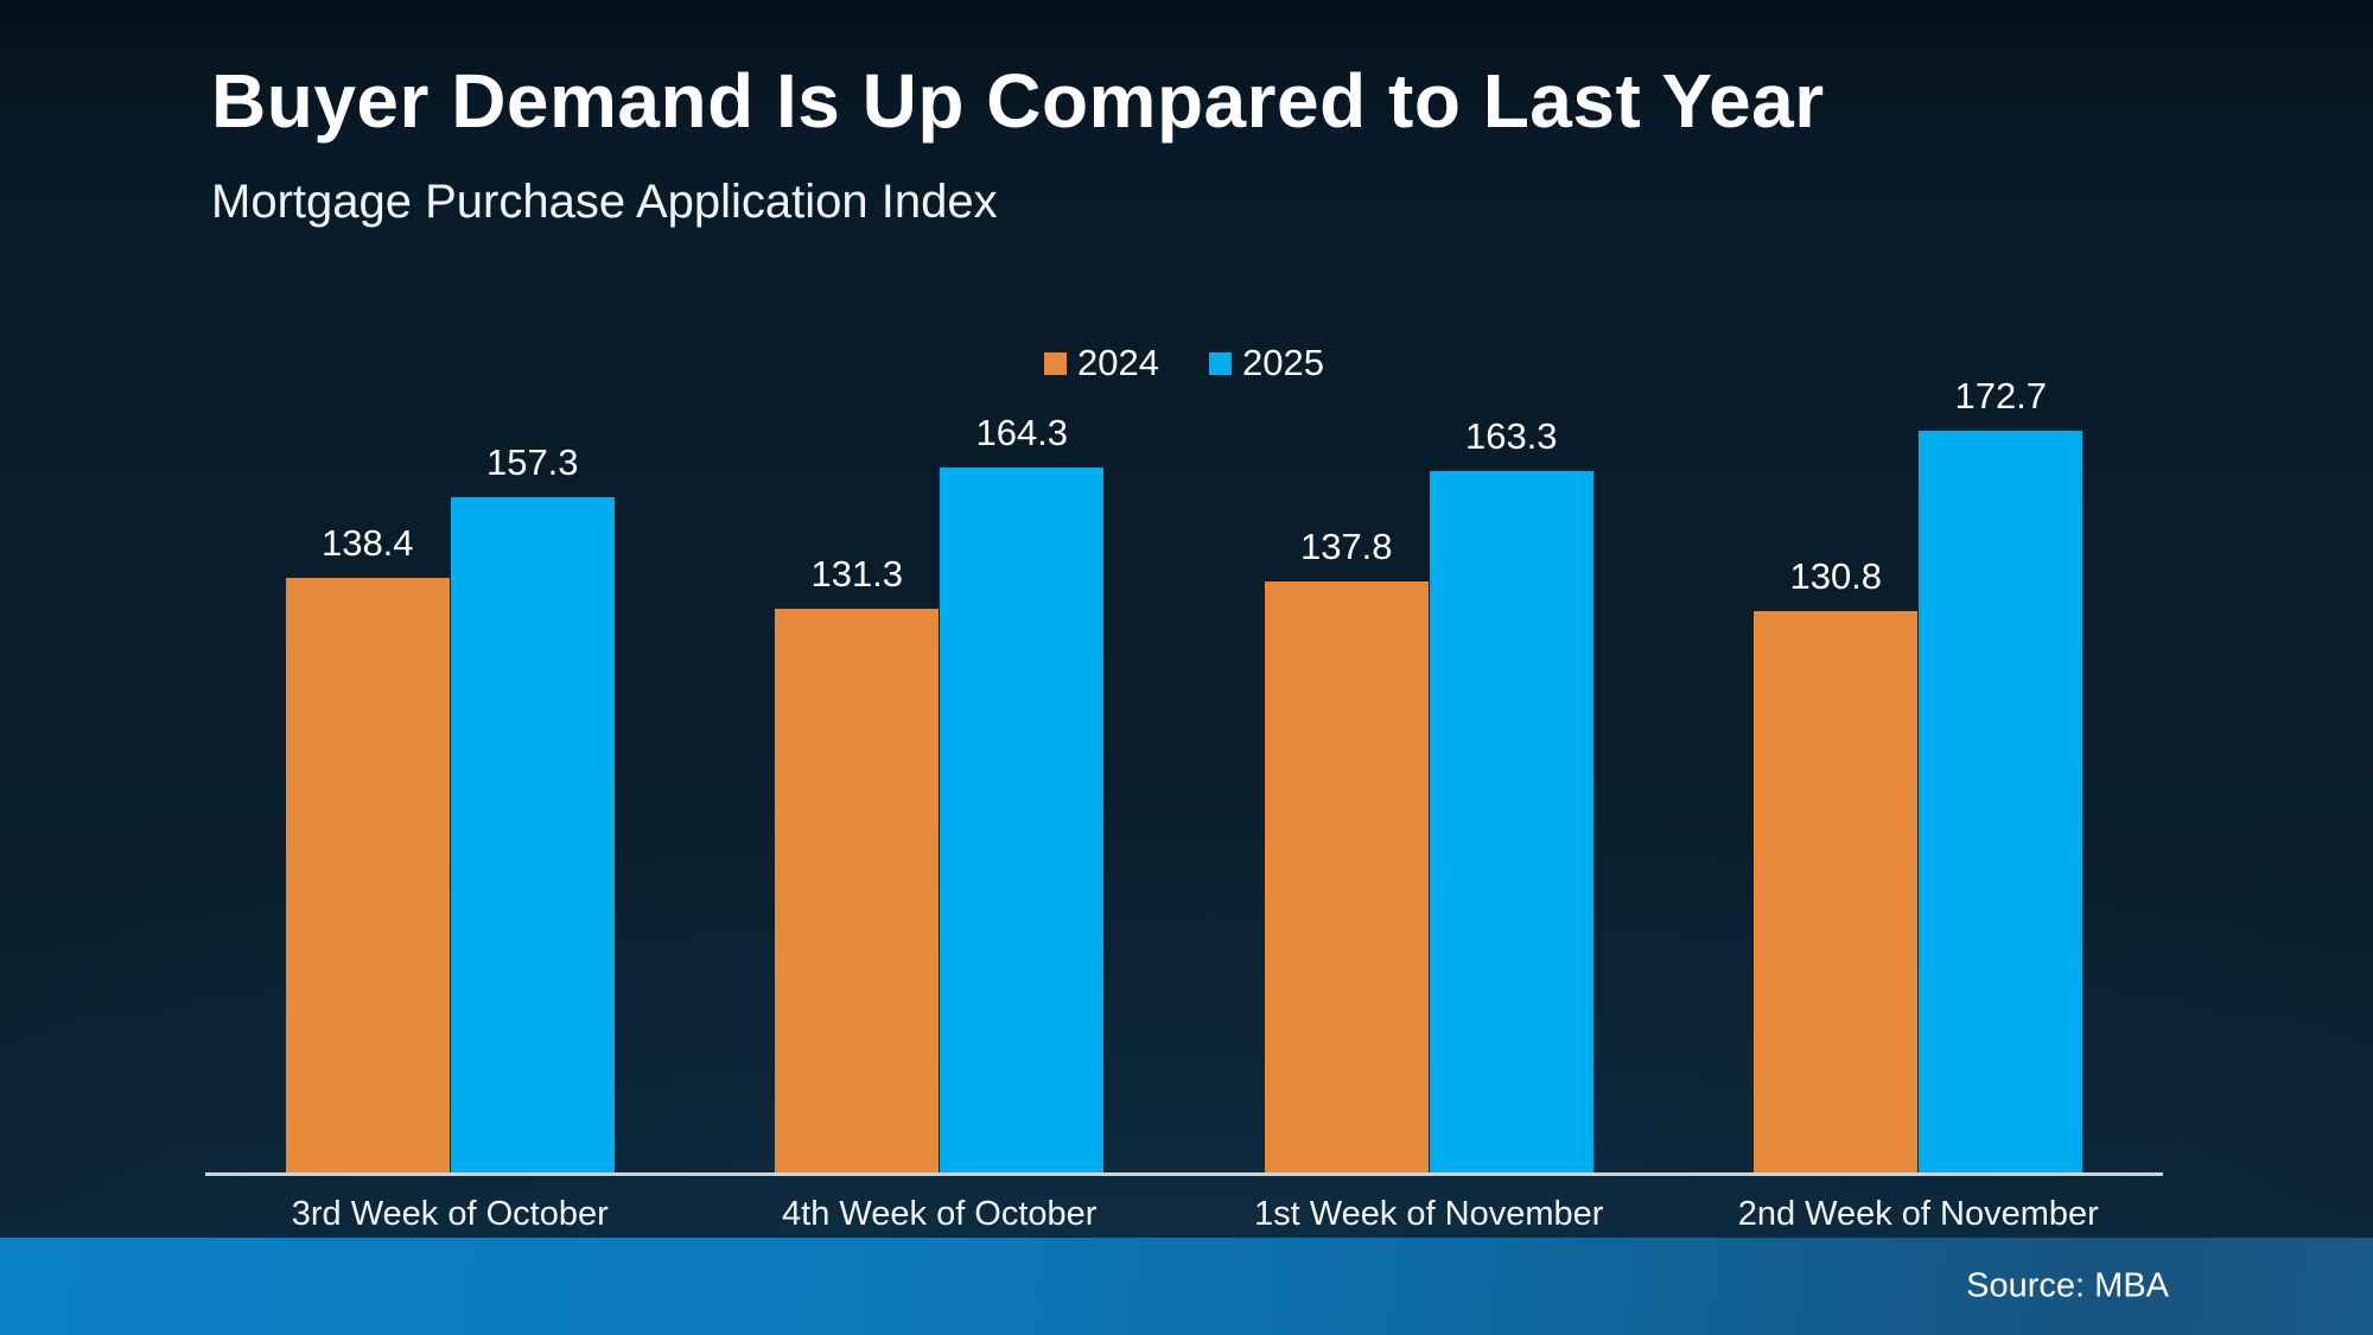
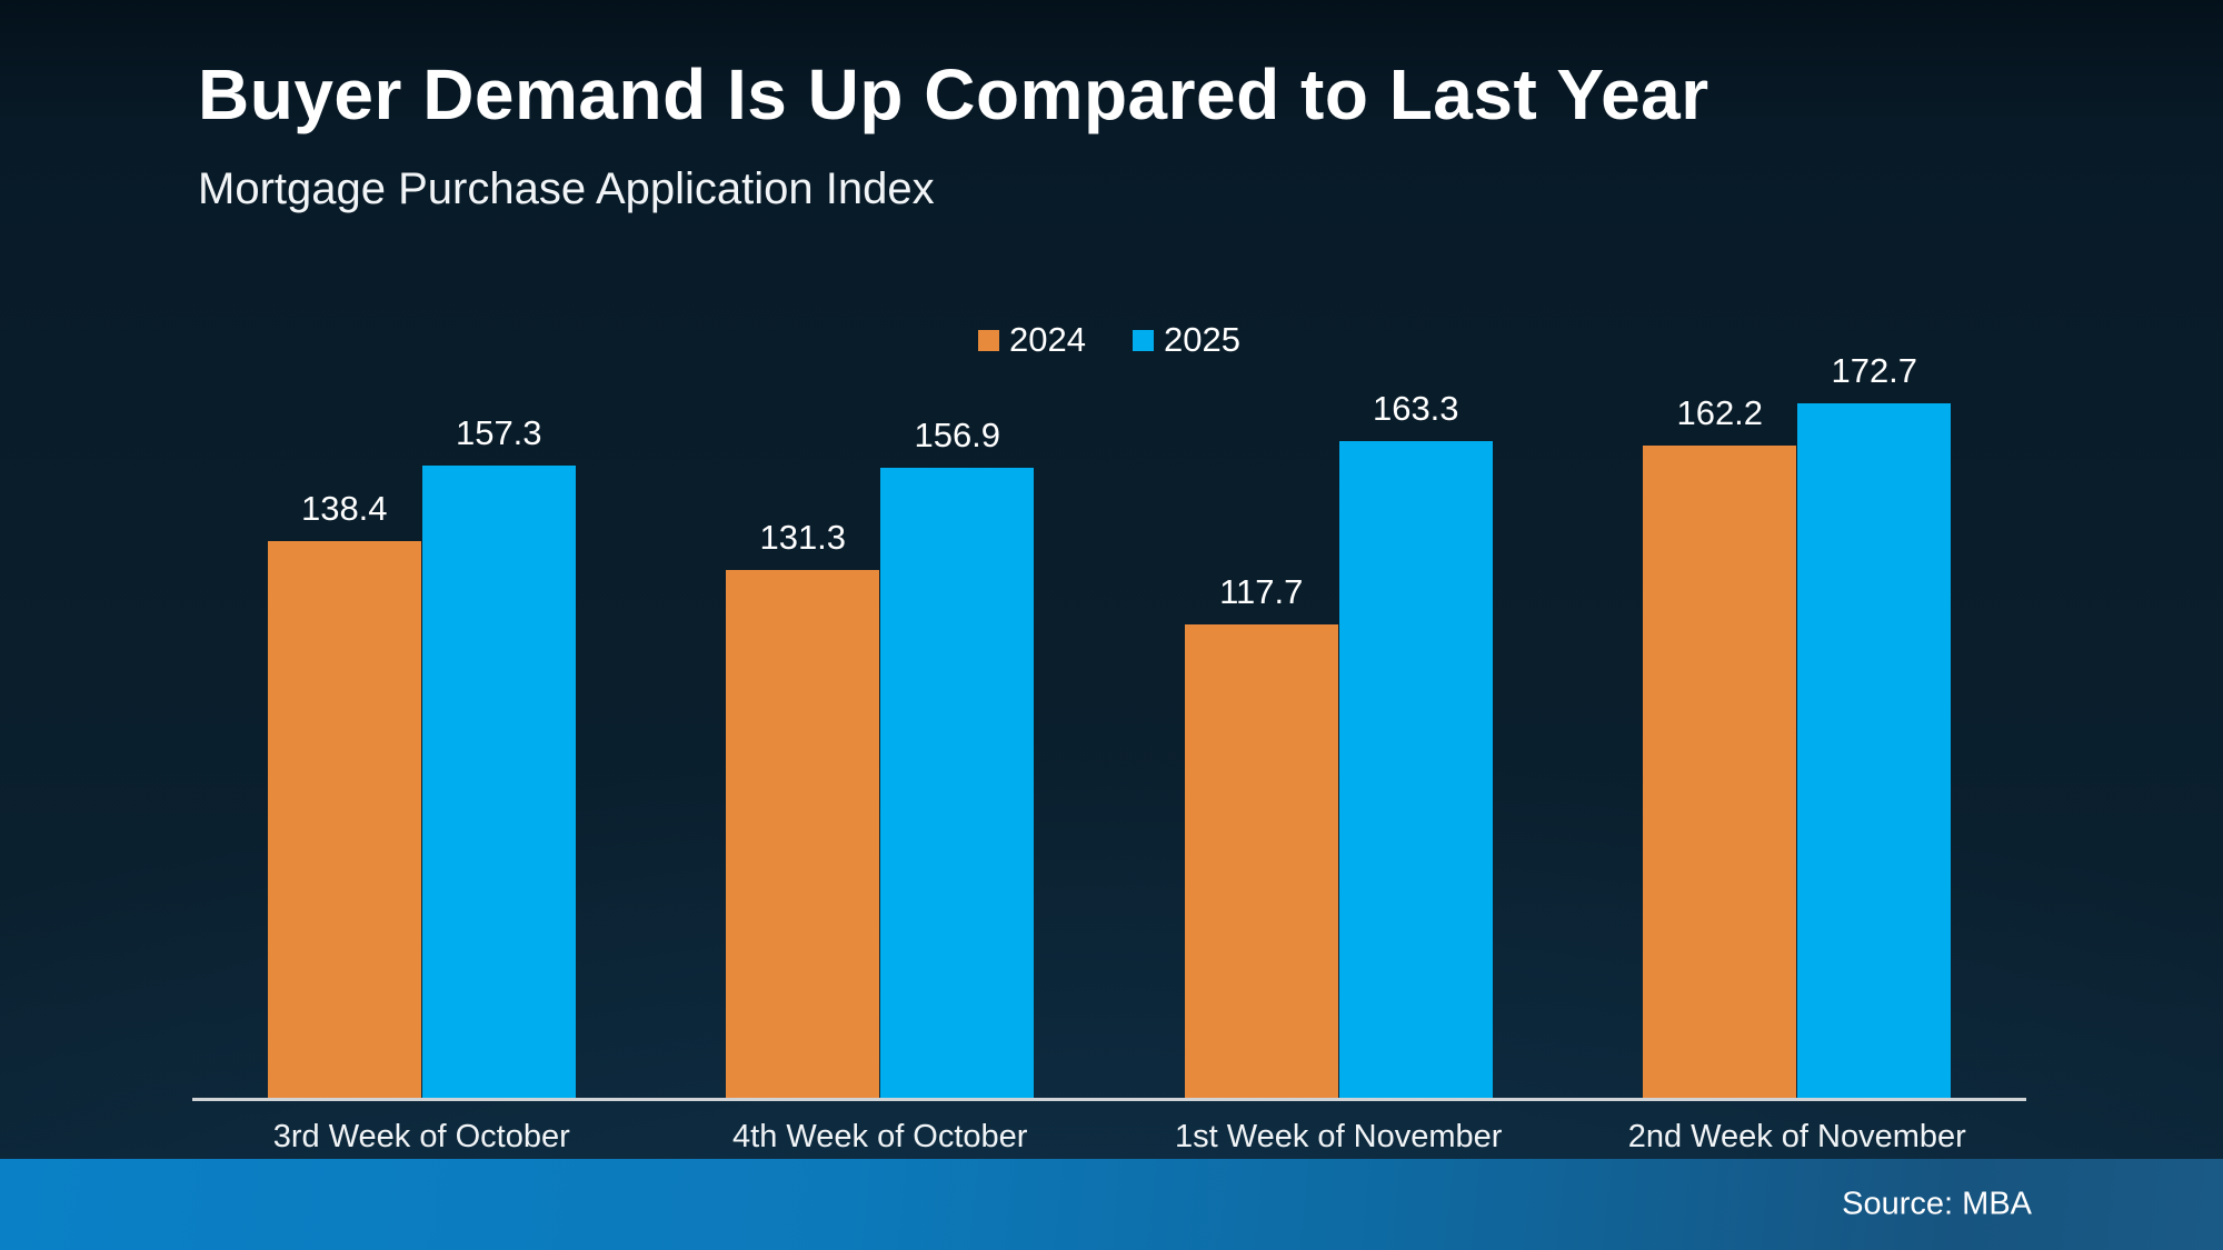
2025/4th Week of October: 164.3 -> 156.9
2024/1st Week of November: 137.8 -> 117.7
2024/2nd Week of November: 130.8 -> 162.2
